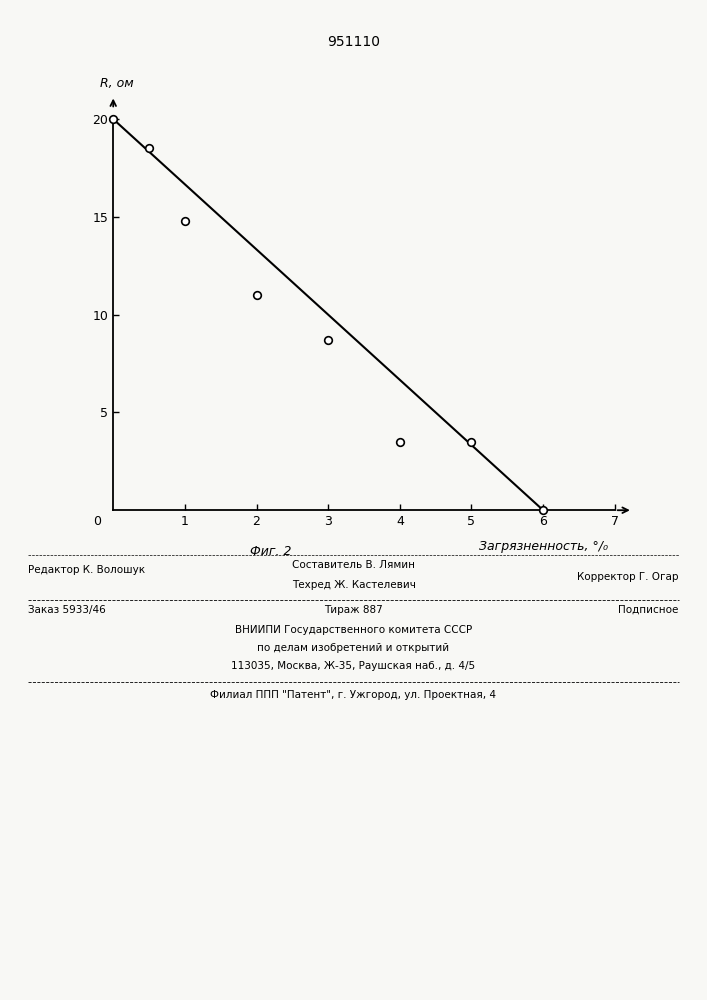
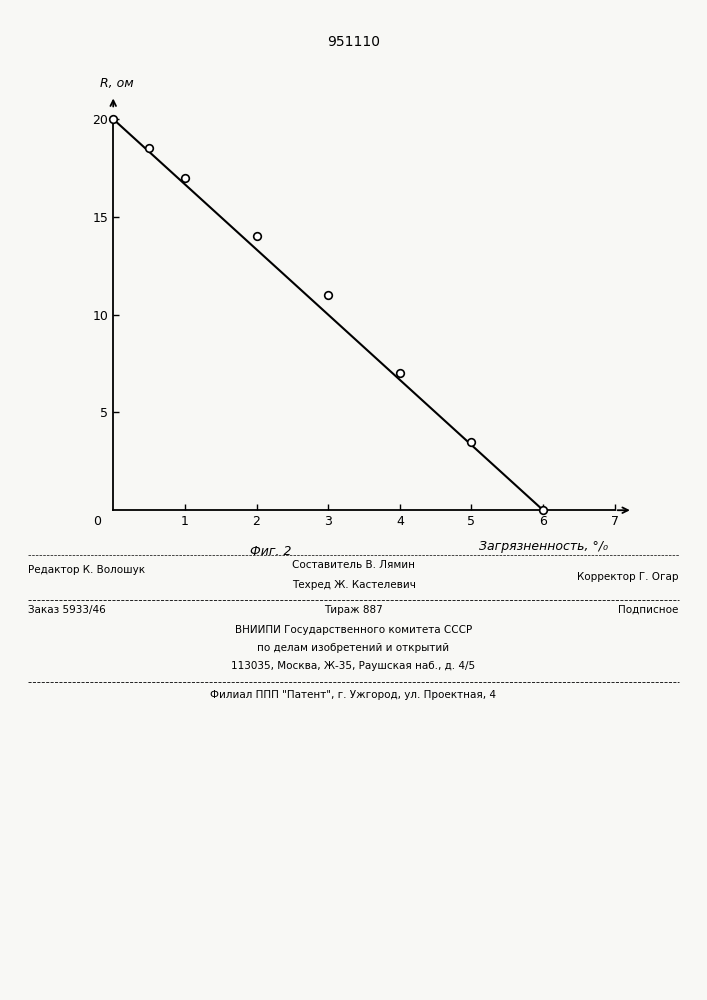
1: 14.8 -> 17.0
2: 11.0 -> 14.0
3: 8.7 -> 11.0
4: 3.5 -> 7.0
